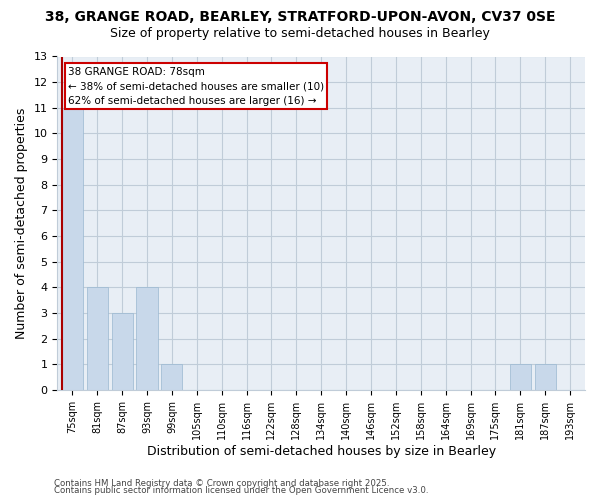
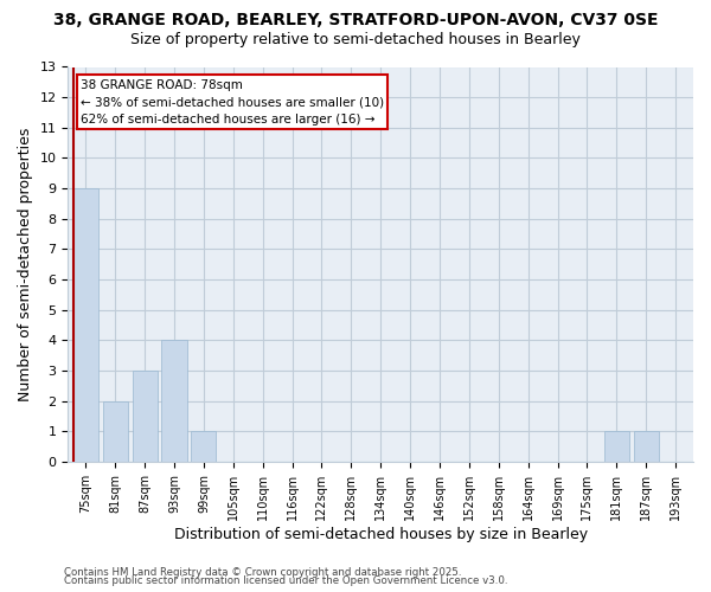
75sqm: 11 -> 9
81sqm: 4 -> 2
